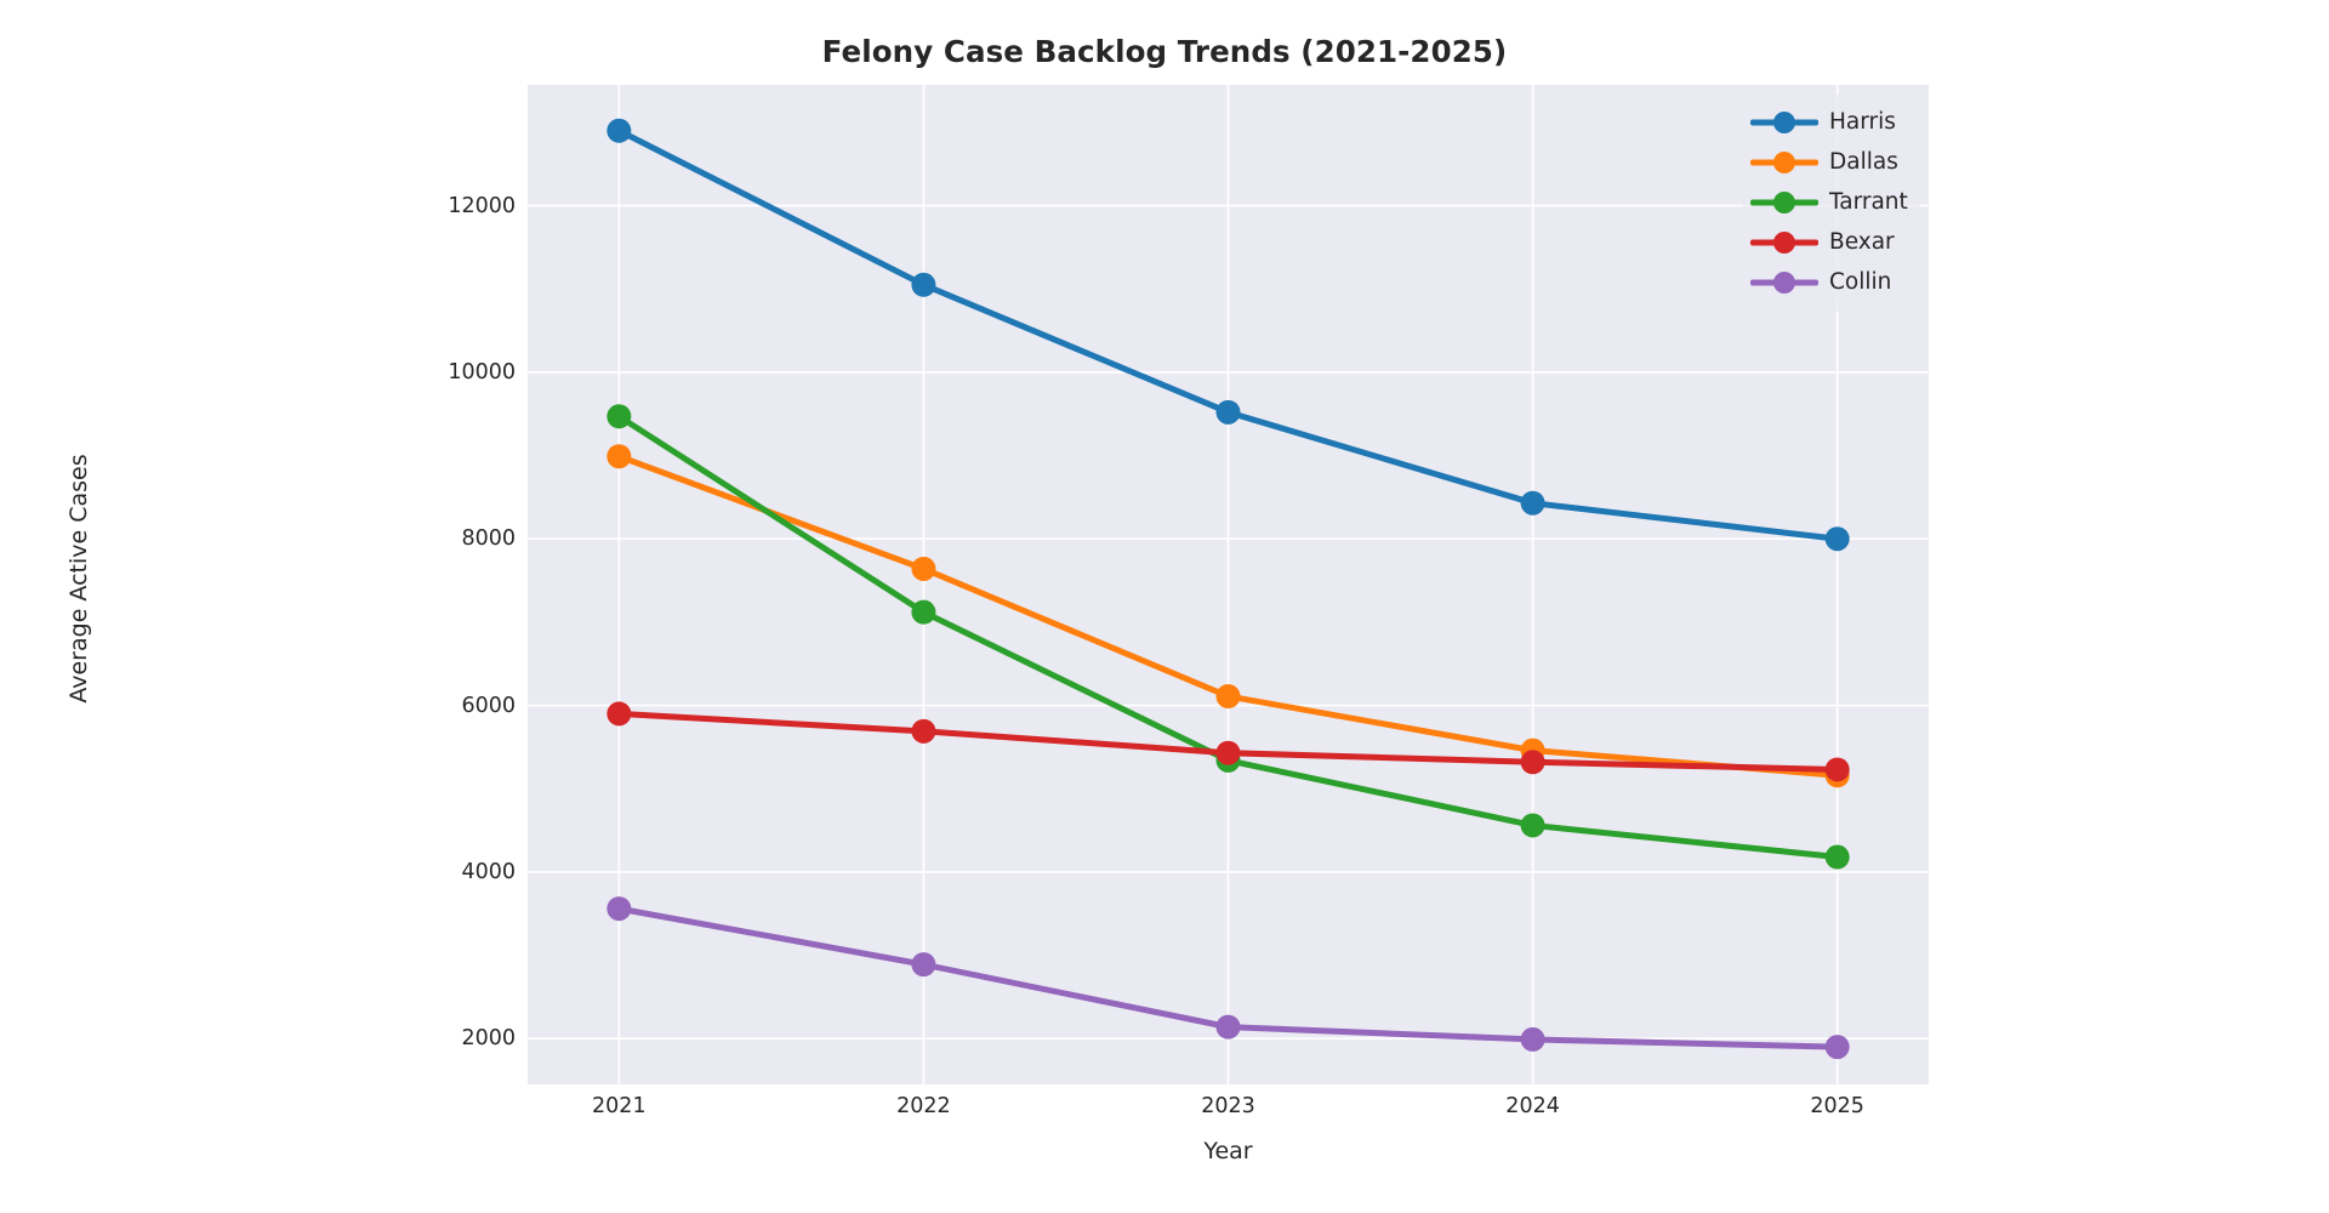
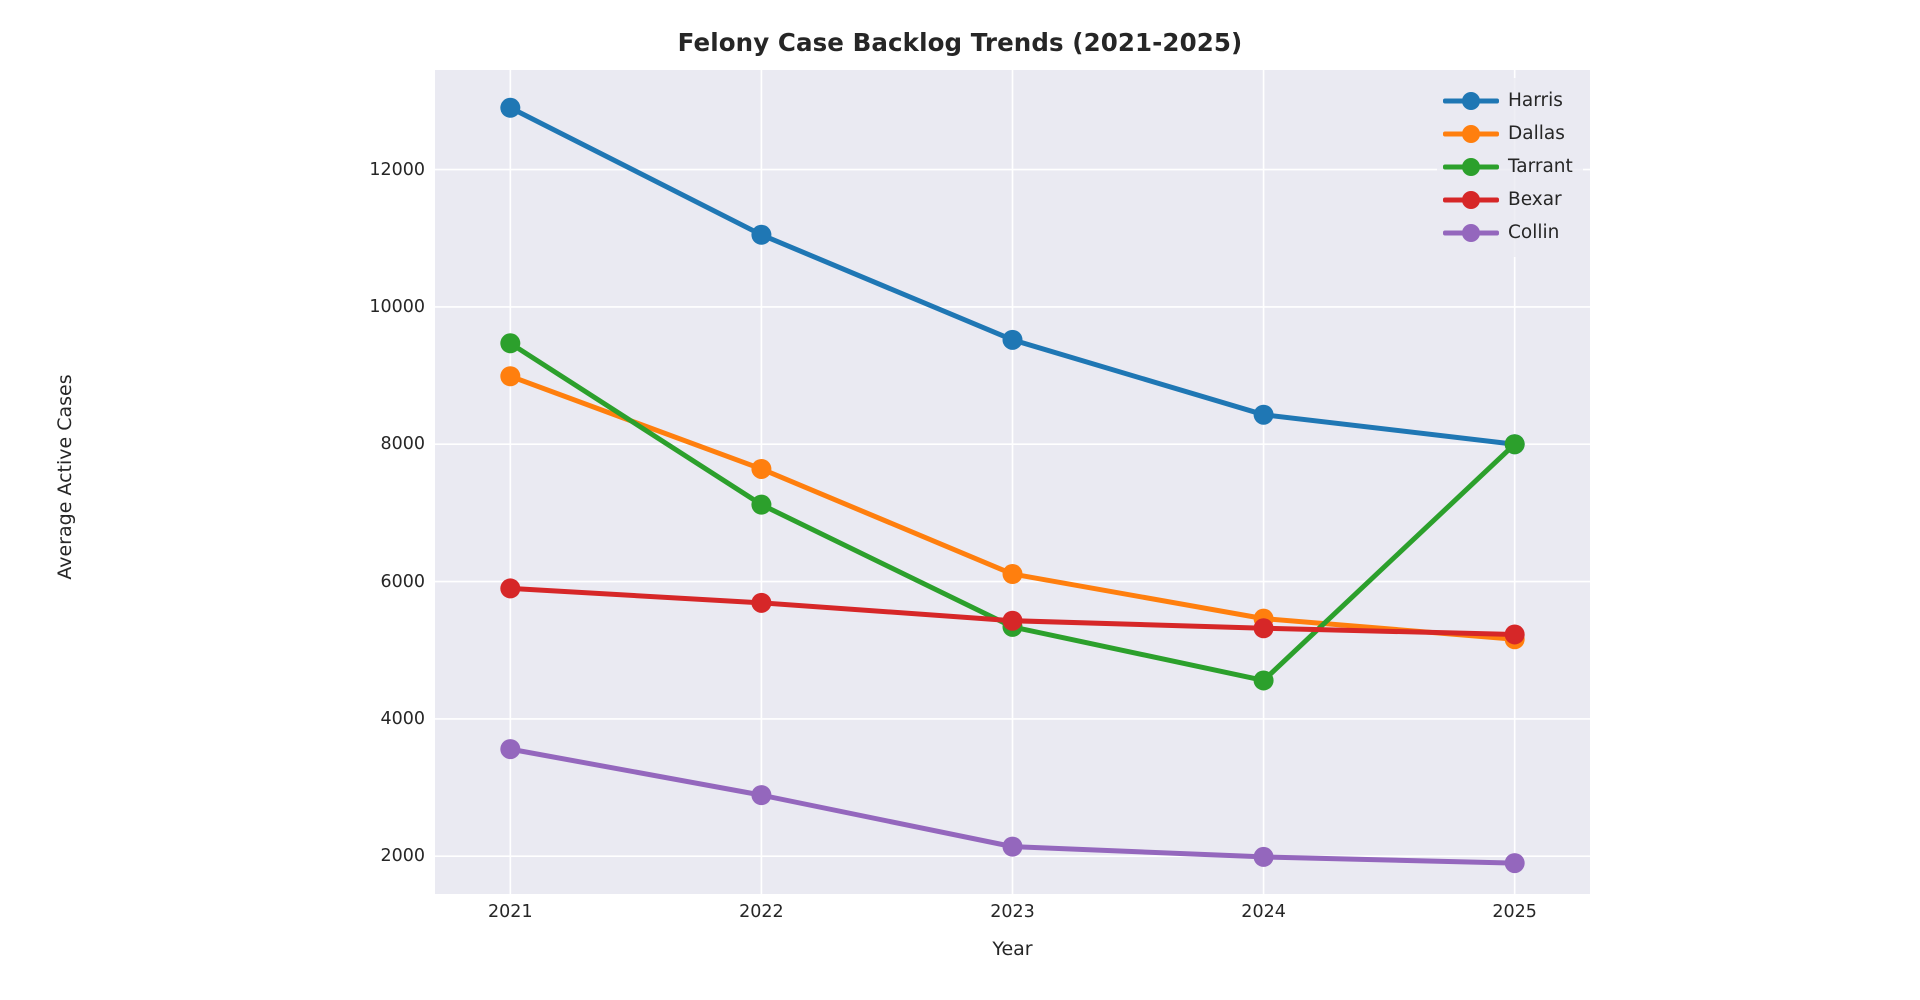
Tarrant/2025: 4200 -> 8000
